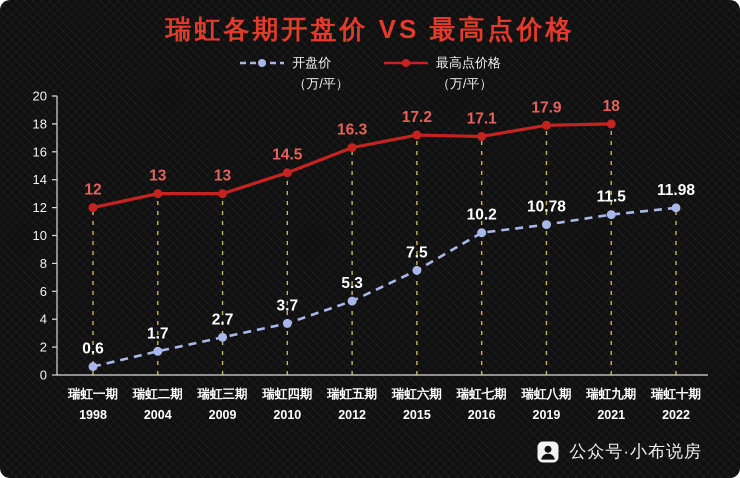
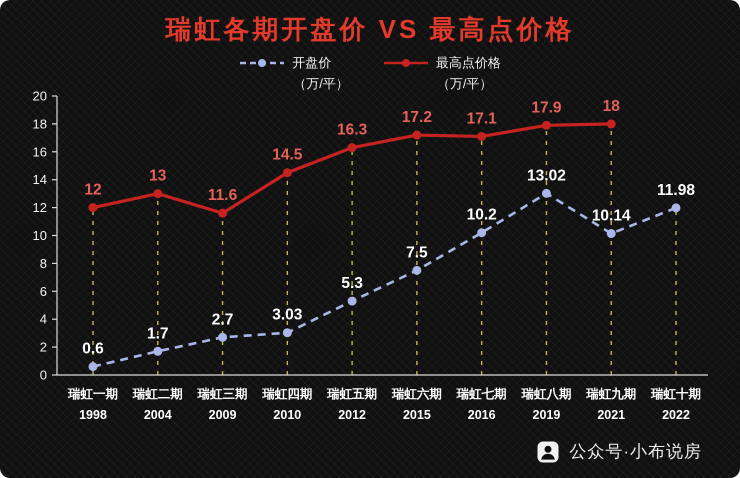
最高点价格/瑞虹三期: 13 -> 11.6
开盘价/瑞虹四期: 3.7 -> 3.03
开盘价/瑞虹八期: 10.78 -> 13.02
开盘价/瑞虹九期: 11.5 -> 10.14
